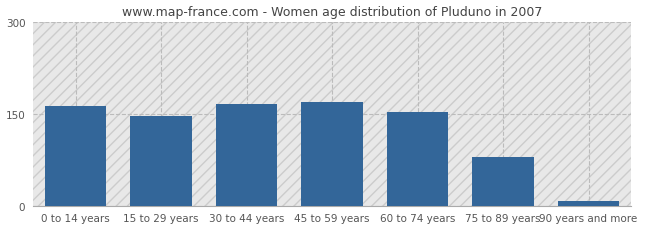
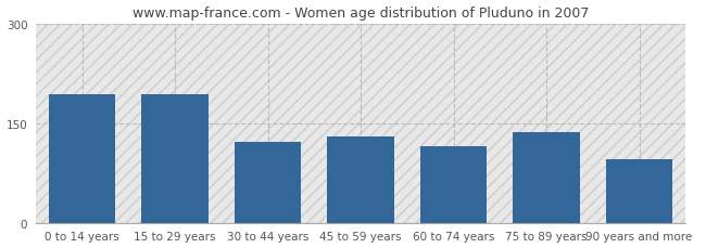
0 to 14 years: 163 -> 194
15 to 29 years: 146 -> 194
30 to 44 years: 165 -> 122
45 to 59 years: 169 -> 130
60 to 74 years: 152 -> 116
75 to 89 years: 79 -> 136
90 years and more: 8 -> 96
